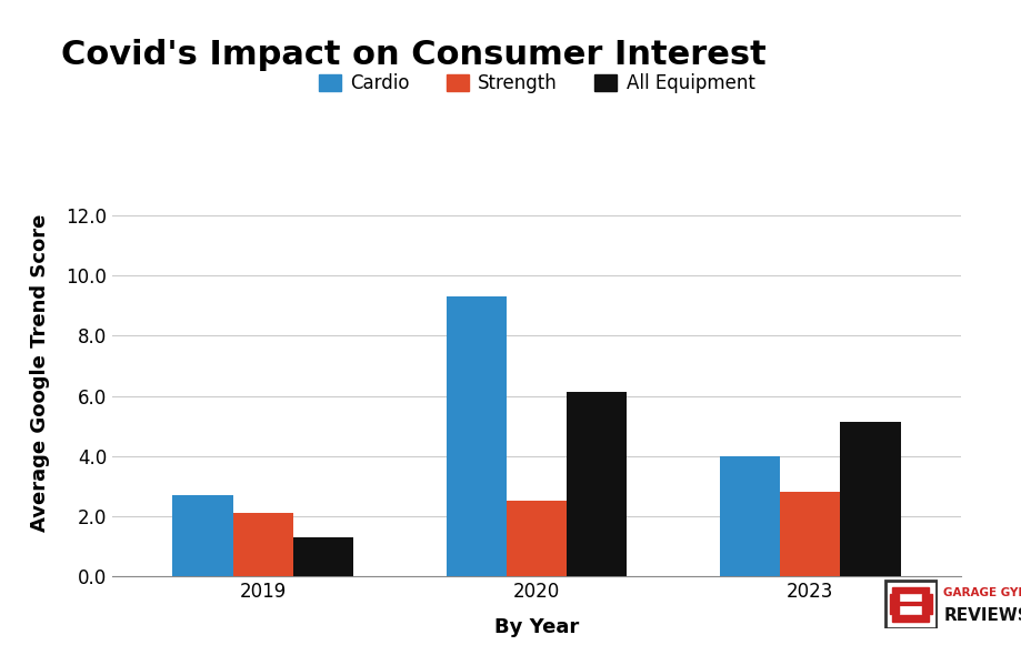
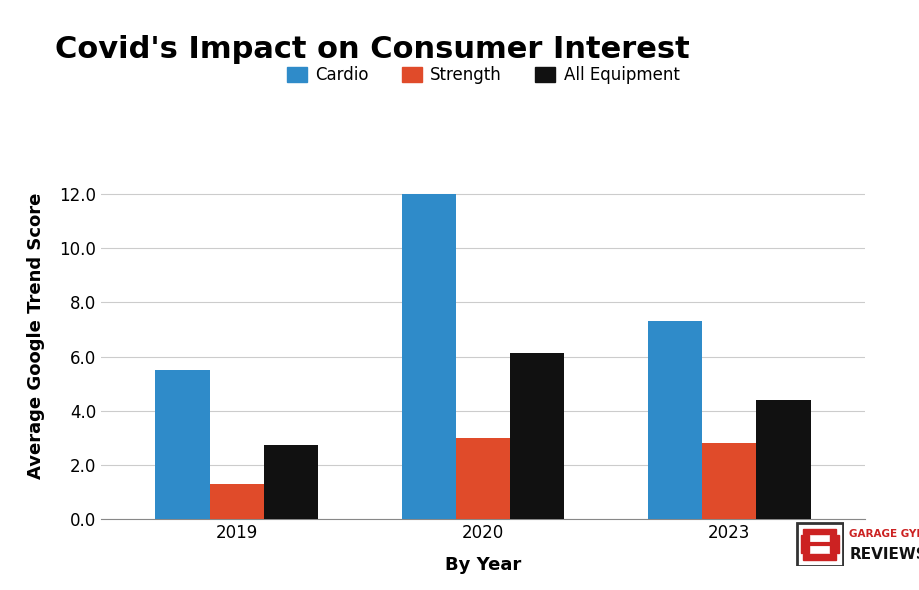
Cardio/2019: 2.7 -> 5.5
Strength/2019: 2.1 -> 1.3
All Equipment/2019: 1.30 -> 2.75
Cardio/2020: 9.3 -> 12.0
Strength/2020: 2.5 -> 3.0
Cardio/2023: 4.0 -> 7.3
All Equipment/2023: 5.15 -> 4.40
